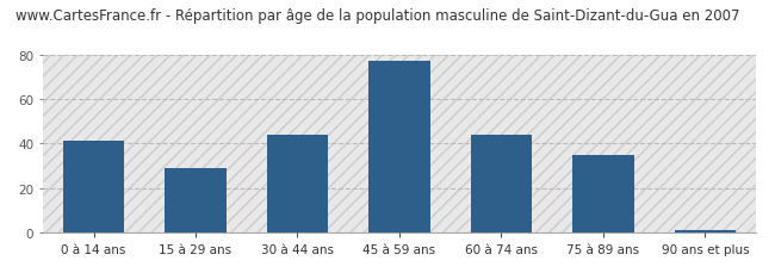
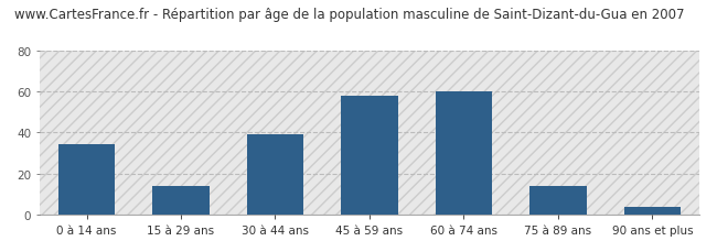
0 à 14 ans: 41 -> 34
15 à 29 ans: 29 -> 14
30 à 44 ans: 44 -> 39
45 à 59 ans: 77 -> 58
60 à 74 ans: 44 -> 60
75 à 89 ans: 35 -> 14
90 ans et plus: 1 -> 4
